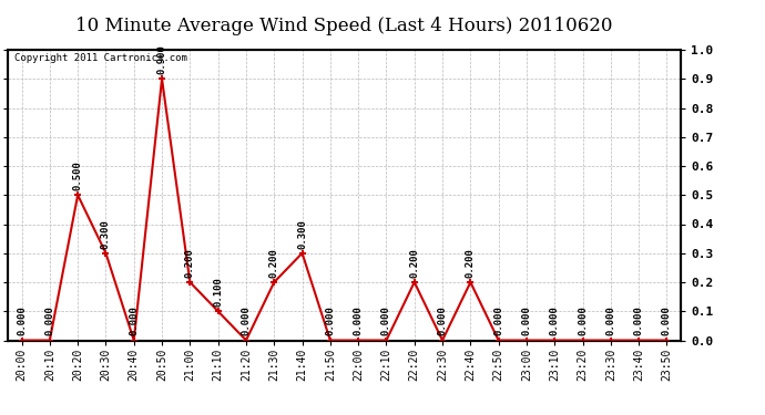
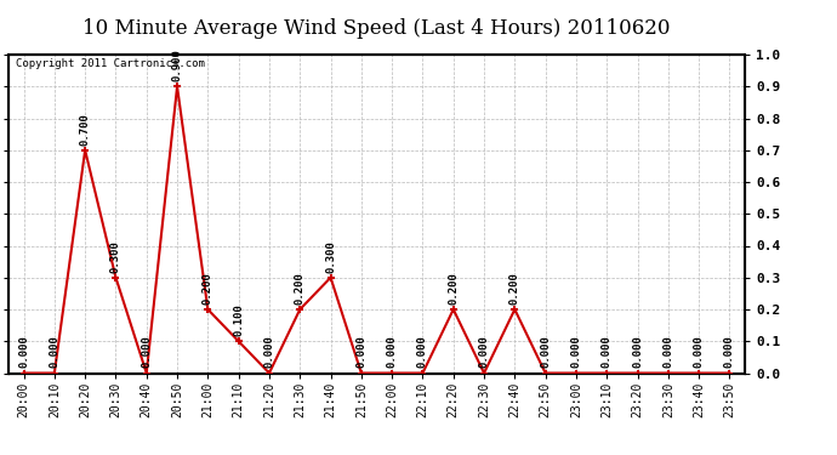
20:20: 0.500 -> 0.700
